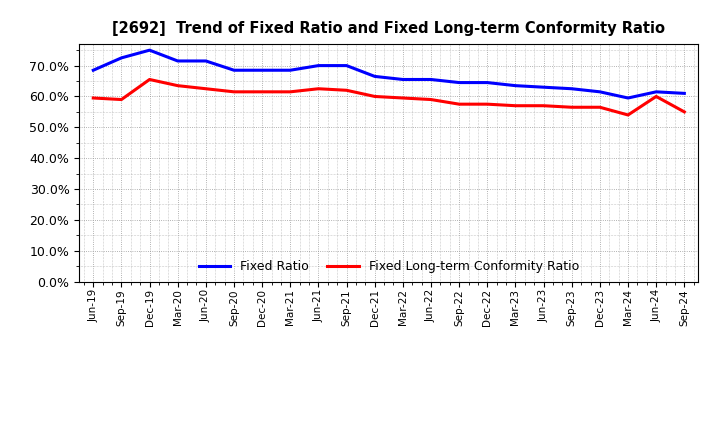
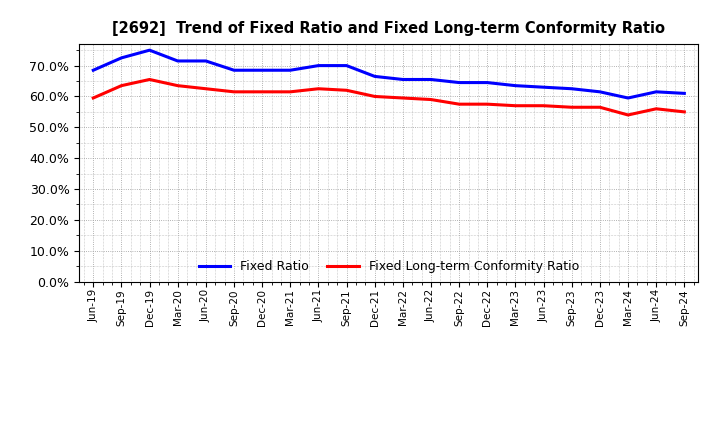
Fixed Long-term Conformity Ratio/Sep-19: 59.0% -> 63.5%
Fixed Long-term Conformity Ratio/Jun-24: 60.0% -> 56.0%
